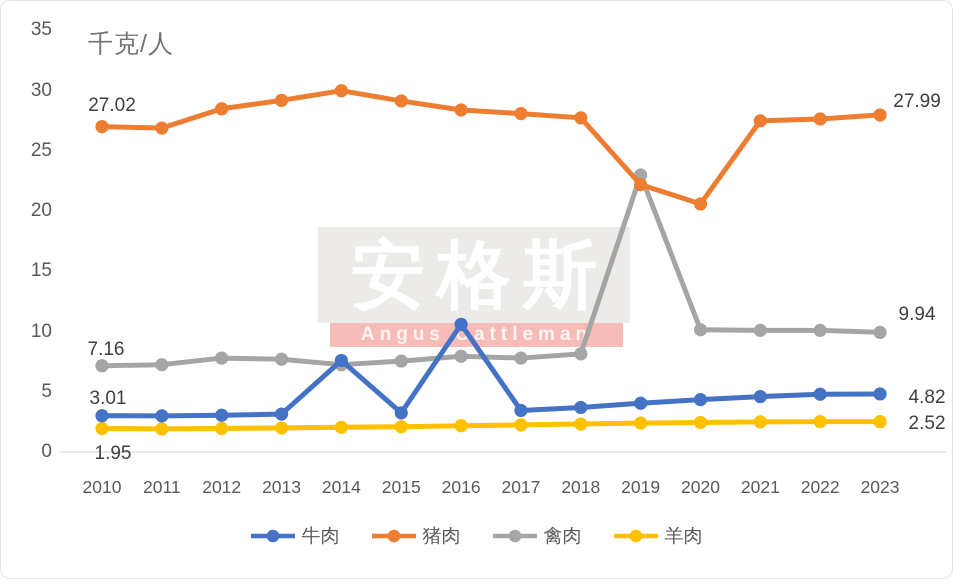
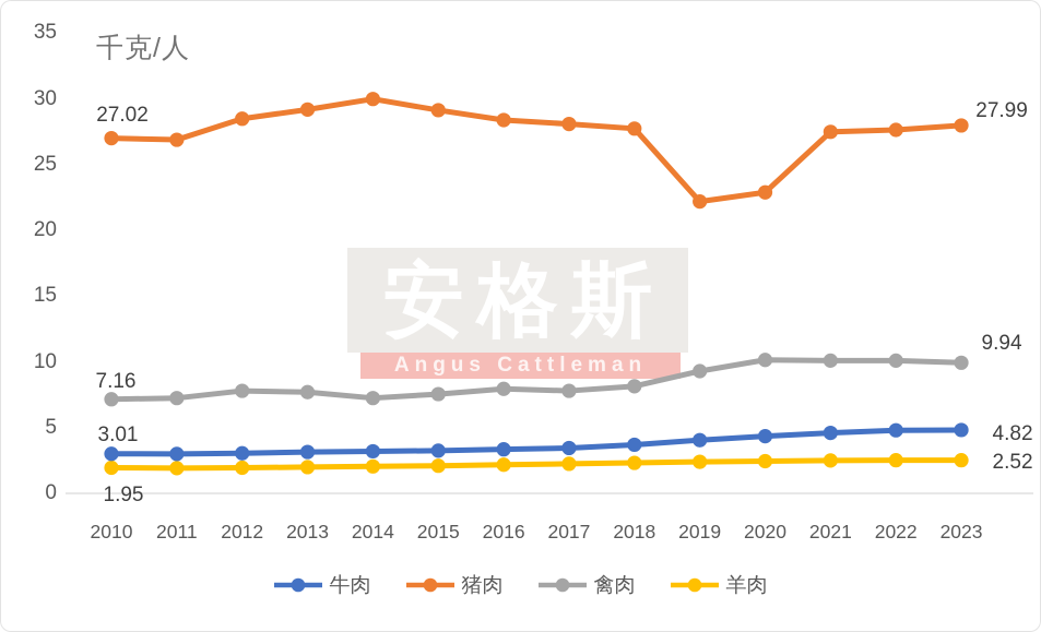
牛肉/2014: 7.6 -> 3.2
牛肉/2016: 10.6 -> 3.4
禽肉/2019: 23.0 -> 9.3
猪肉/2020: 20.6 -> 22.9
